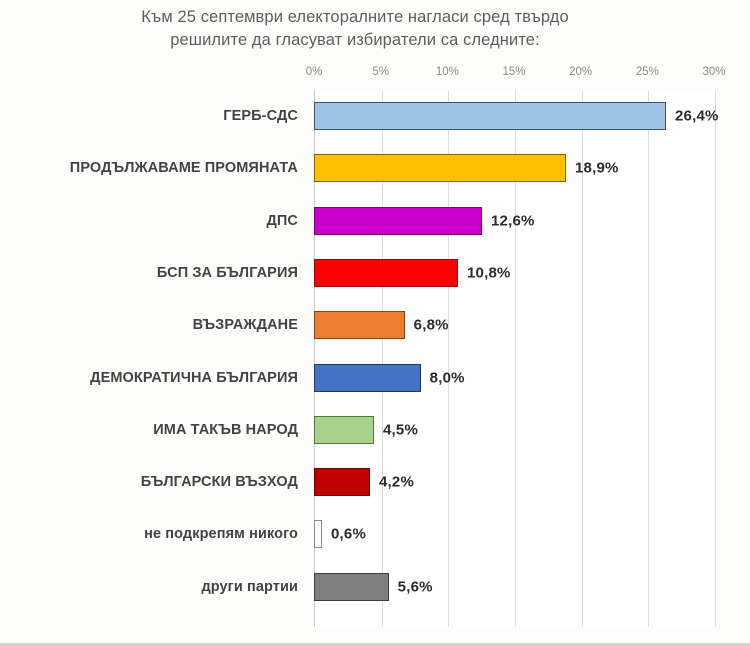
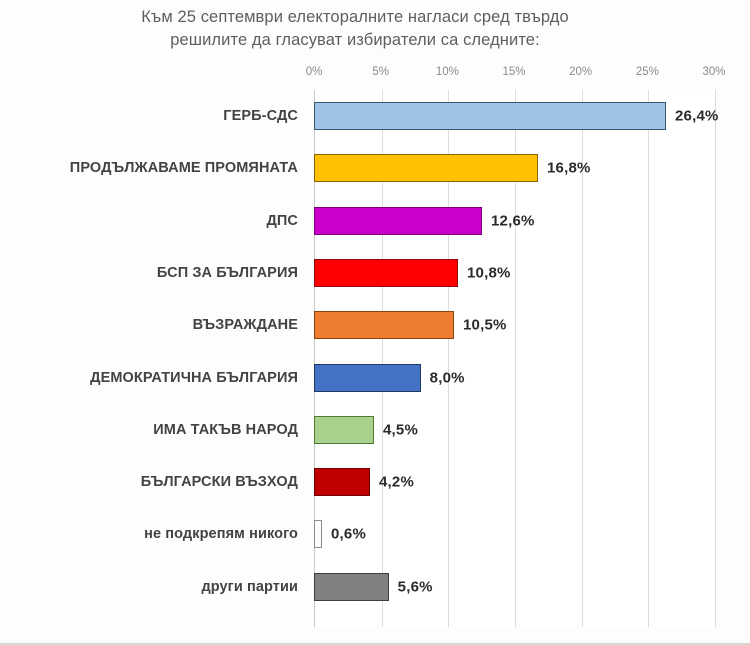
ПРОДЪЛЖАВАМЕ ПРОМЯНАТА: 18,9% -> 16,8%
ВЪЗРАЖДАНЕ: 6,8% -> 10,5%
